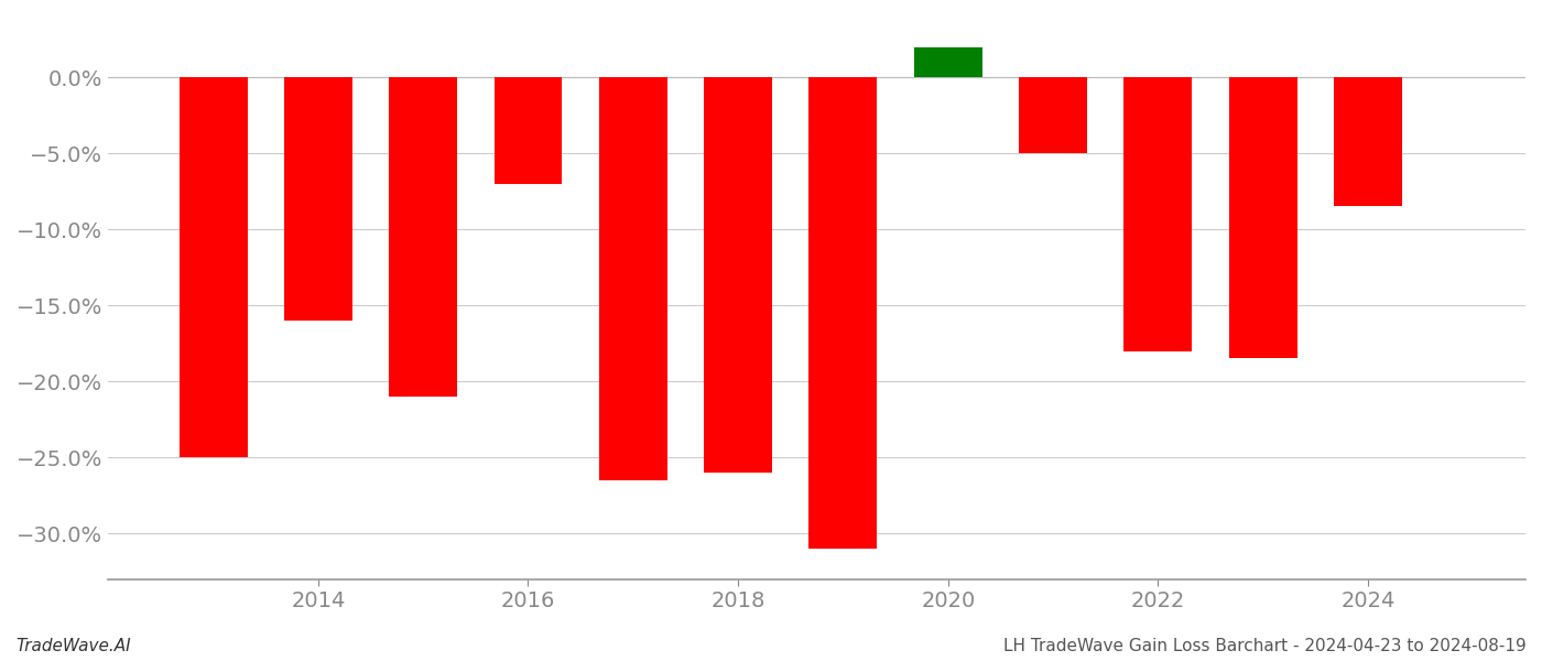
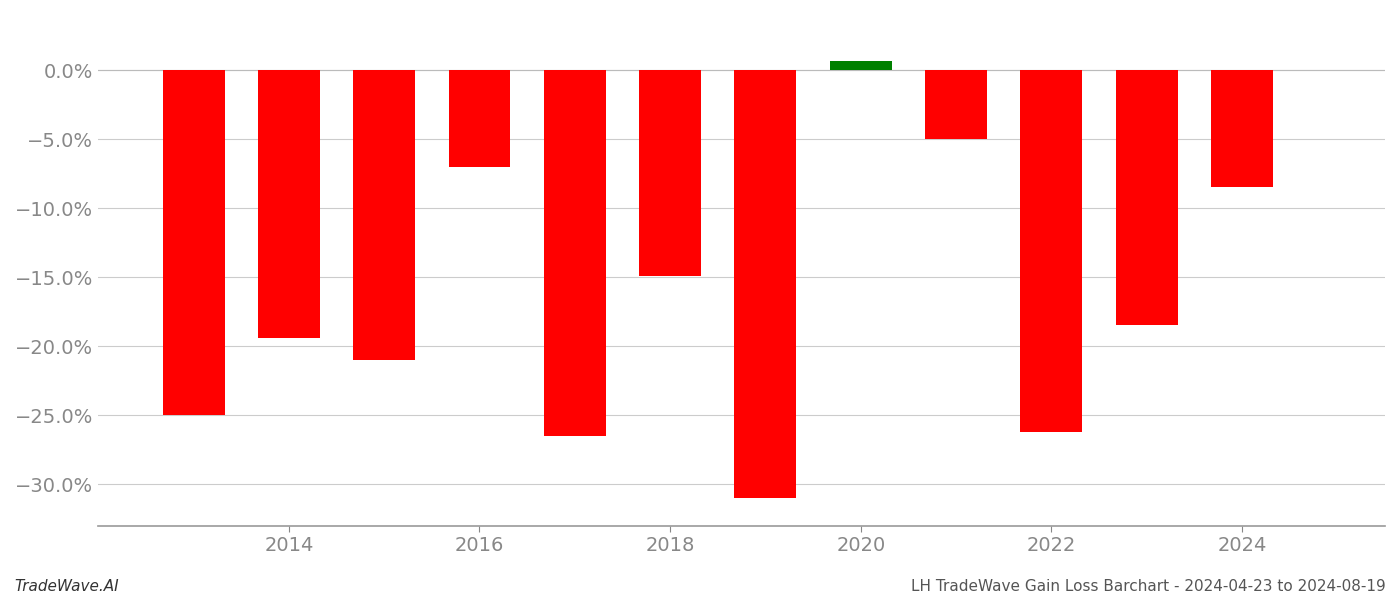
2014: -16.0% -> -19.4%
2018: -26.0% -> -14.9%
2020: 2.0% -> 0.7%
2022: -18.0% -> -26.2%
